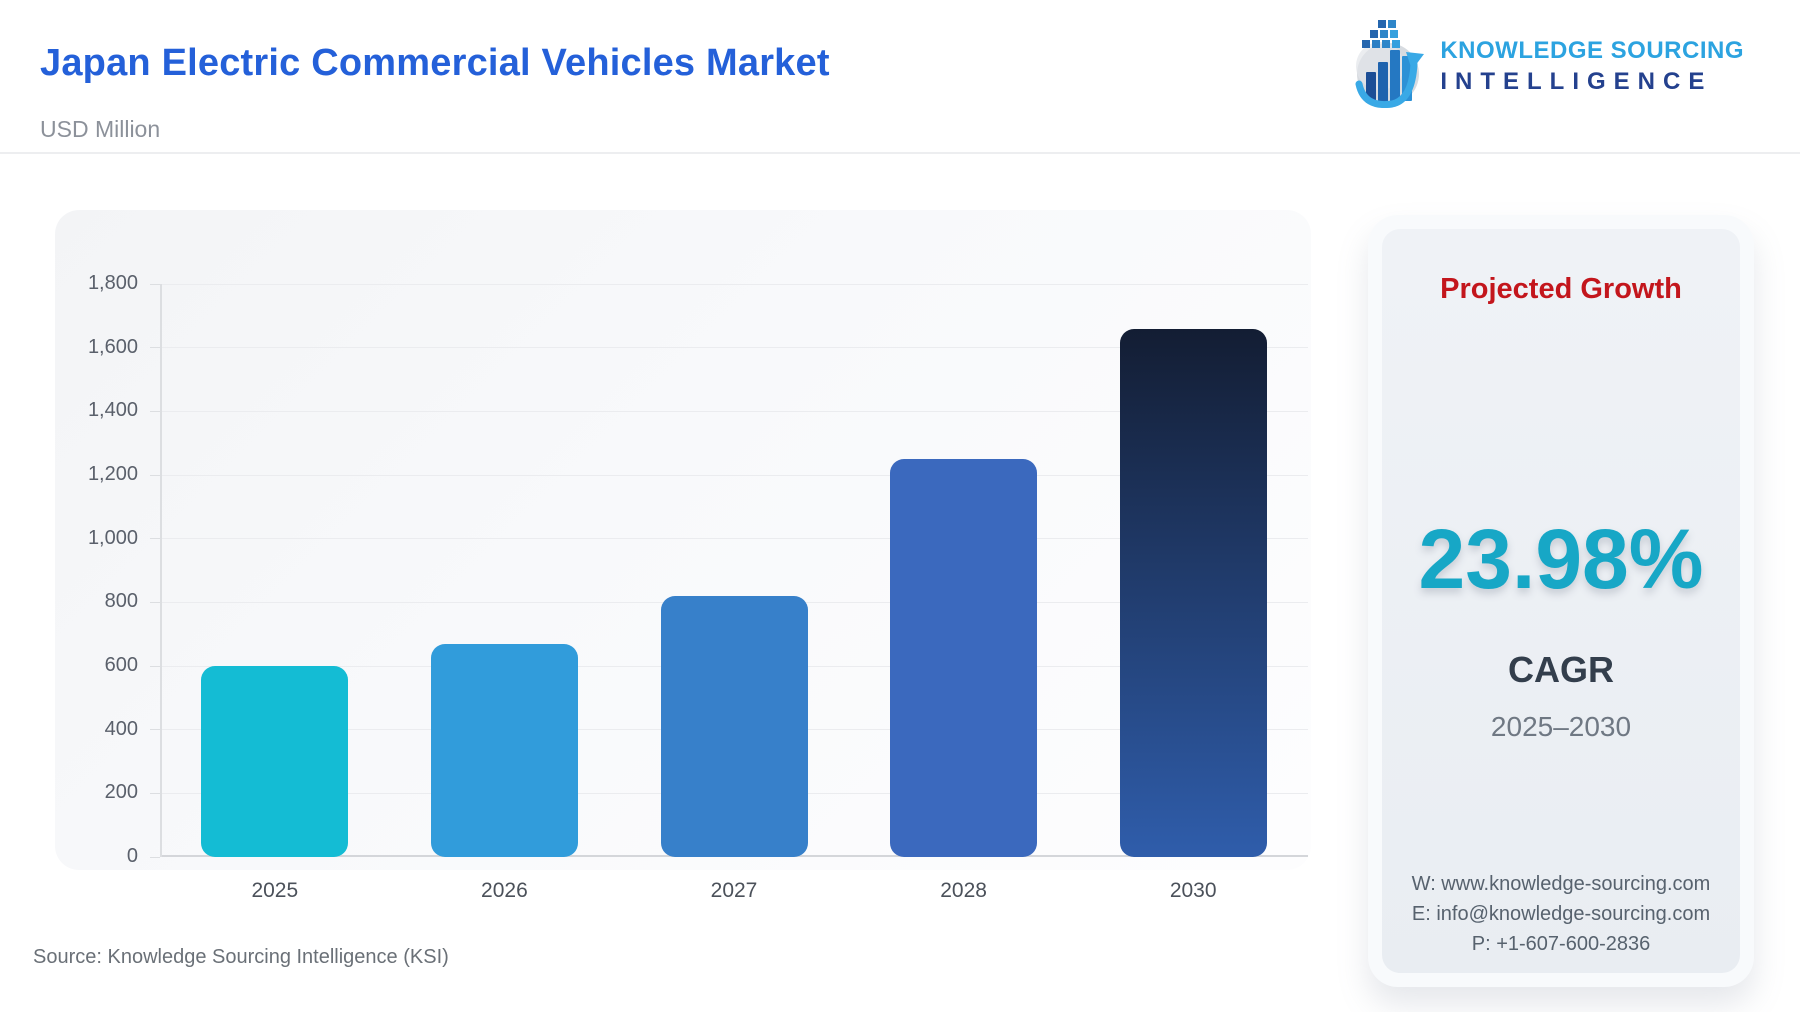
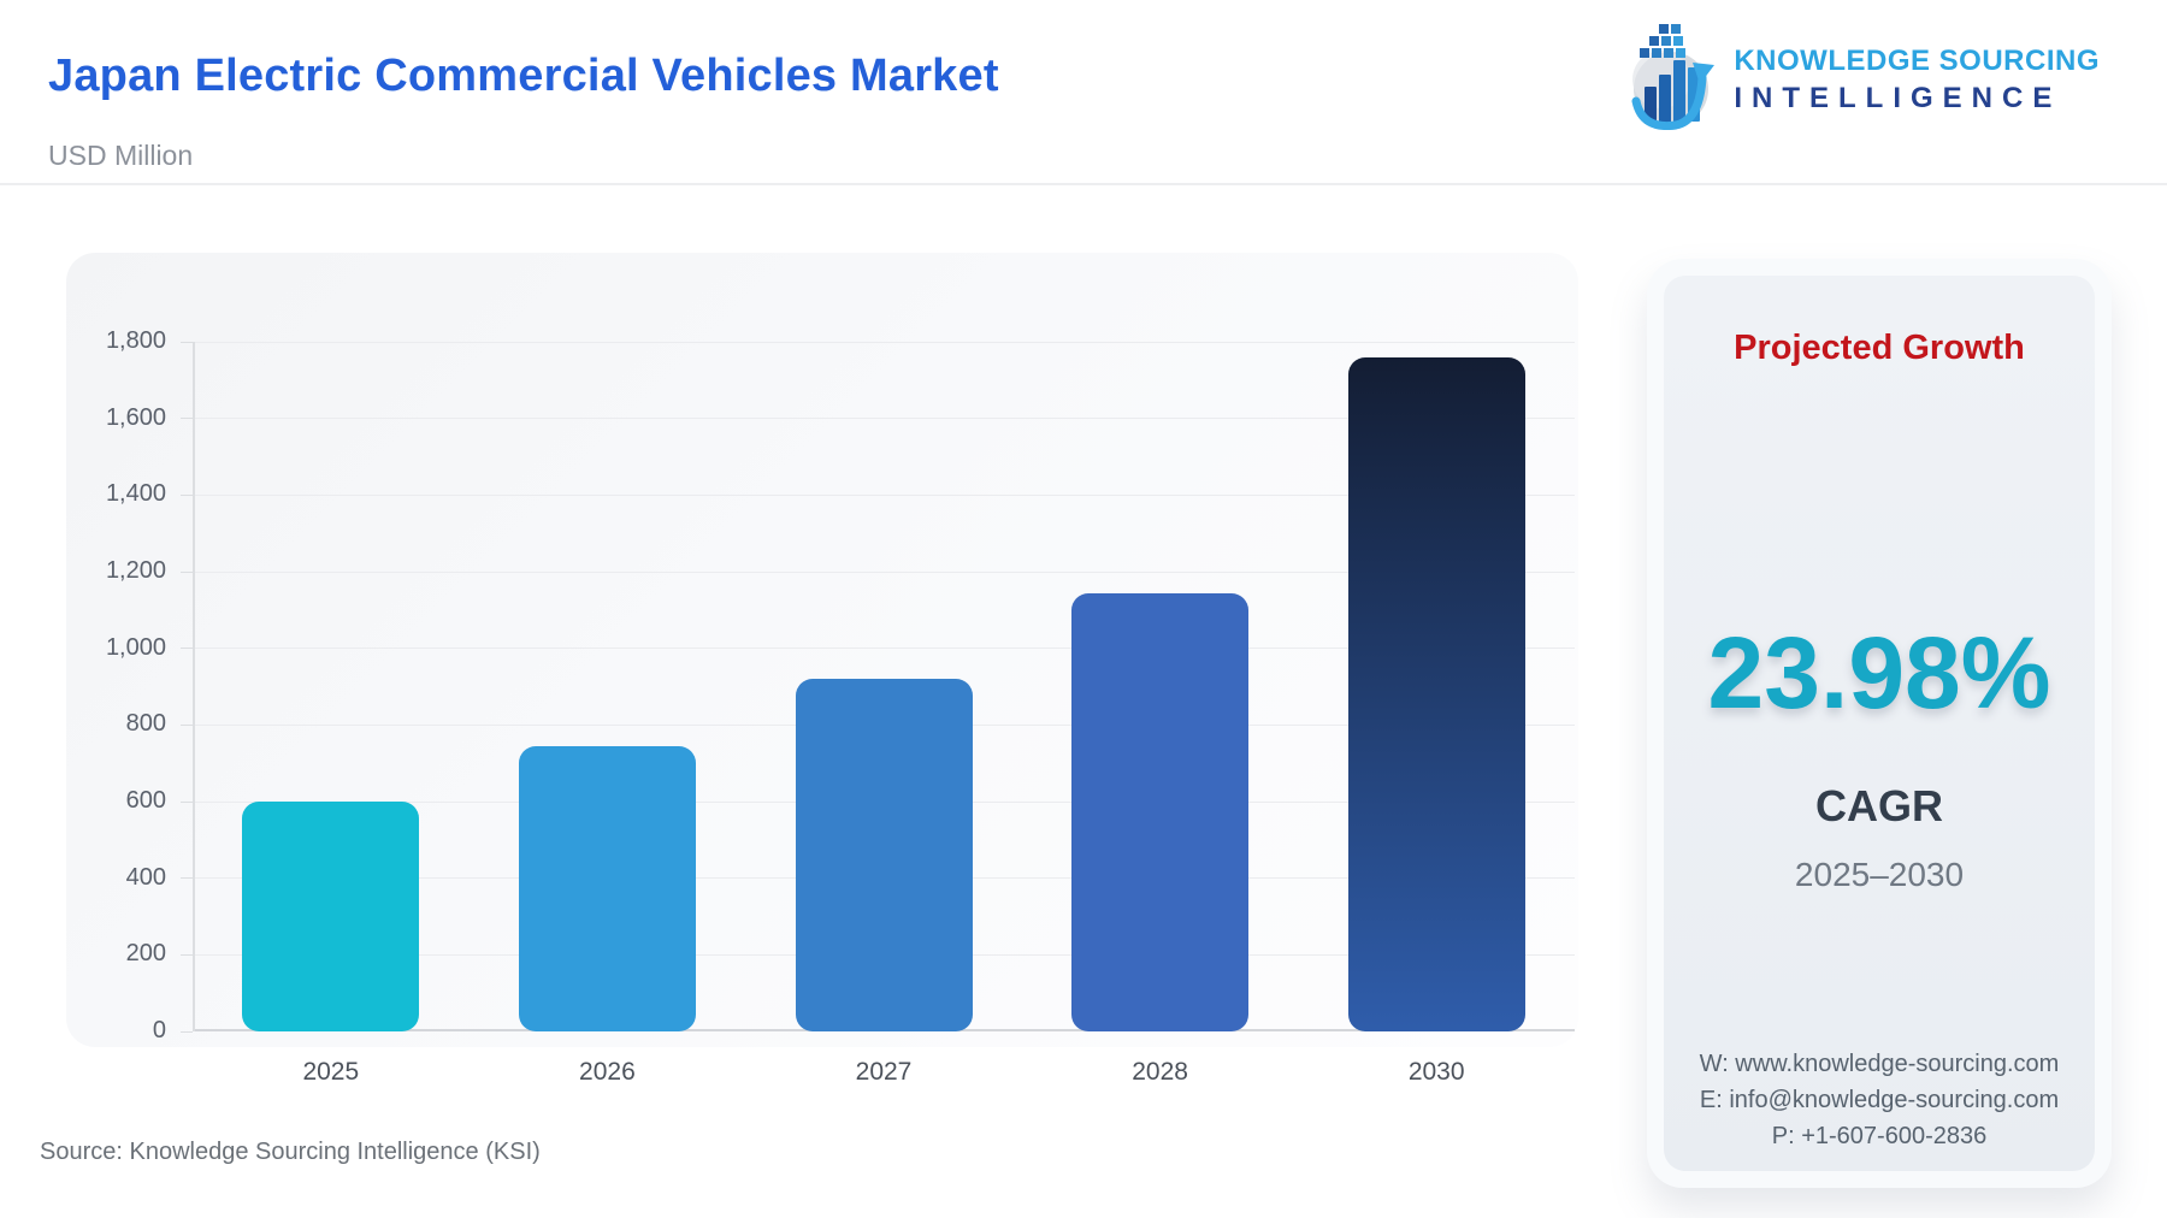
2026: 670 -> 740
2027: 820 -> 920
2028: 1250 -> 1140
2030: 1660 -> 1760
